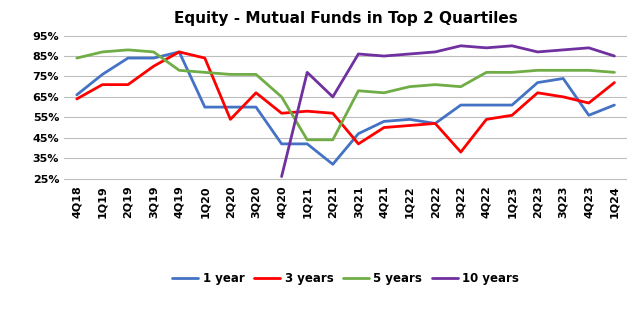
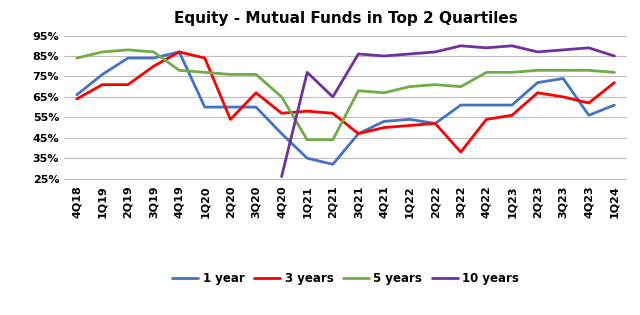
1 year/4Q20: 42% -> 47%
1 year/1Q21: 42% -> 35%
3 years/3Q21: 42% -> 47%
